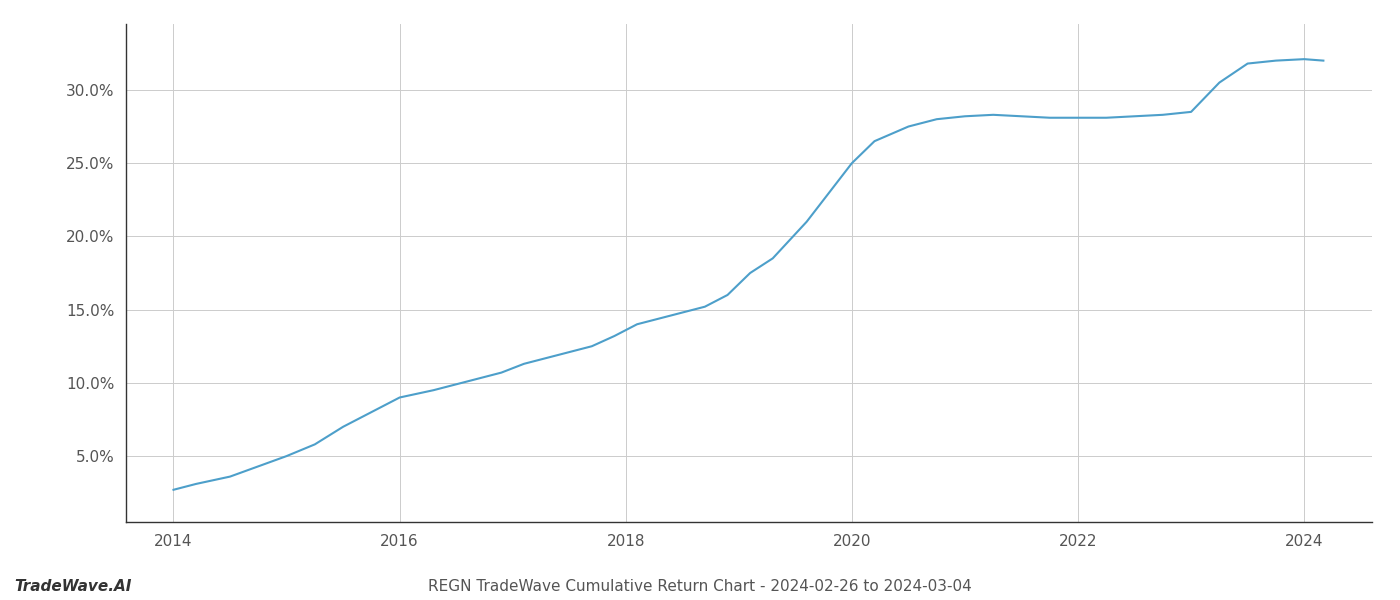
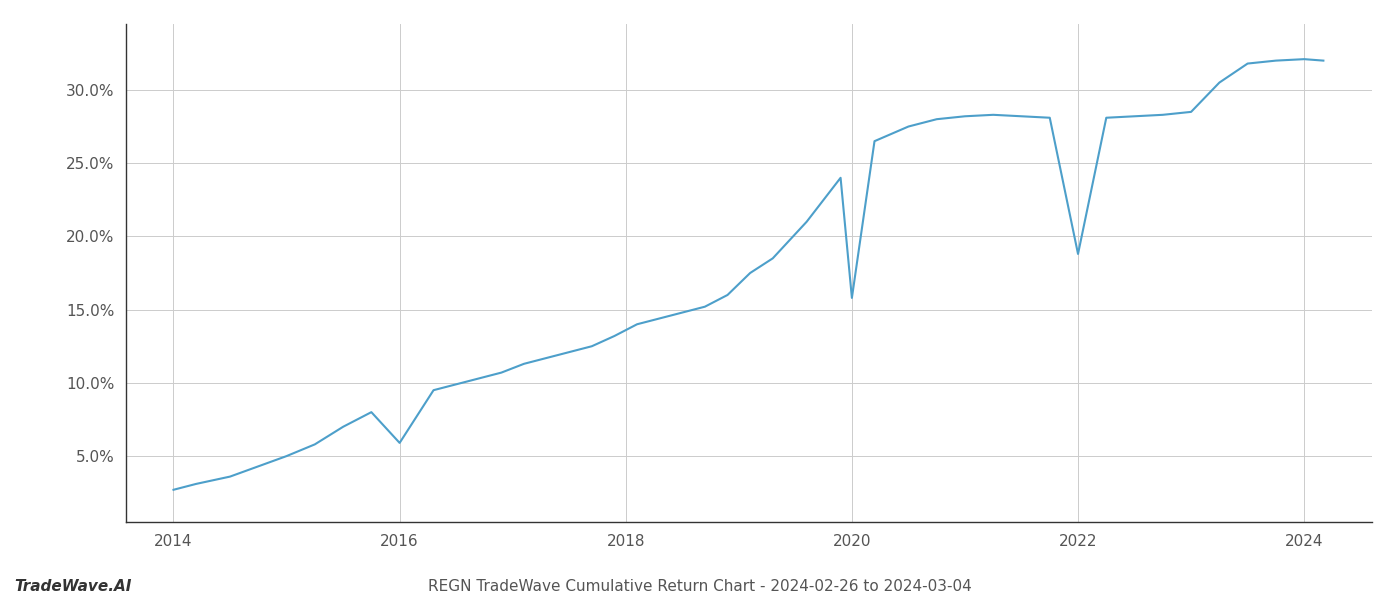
2016: 9.0% -> 5.9%
2020: 25.0% -> 15.8%
2022: 28.1% -> 18.8%
